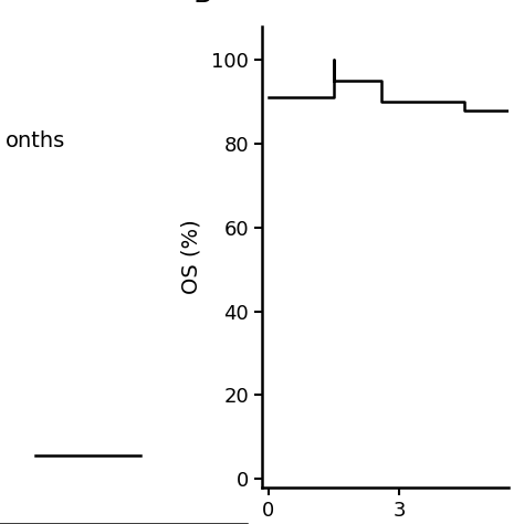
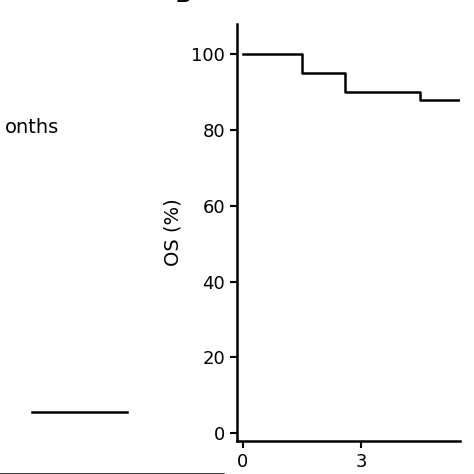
0: 91 -> 100
